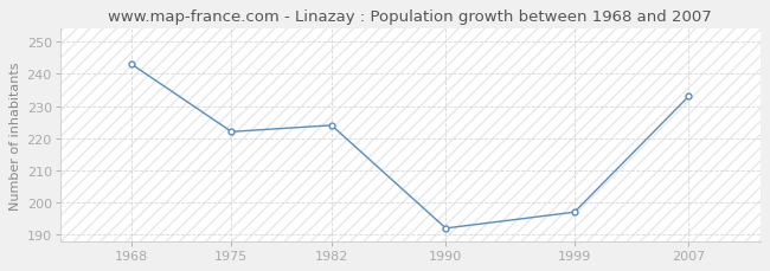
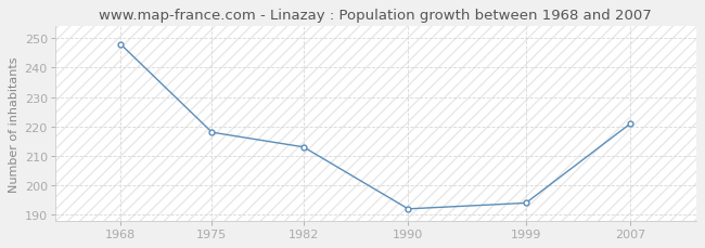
1968: 243 -> 248
1975: 222 -> 218
1982: 224 -> 213
1999: 197 -> 194
2007: 233 -> 221
